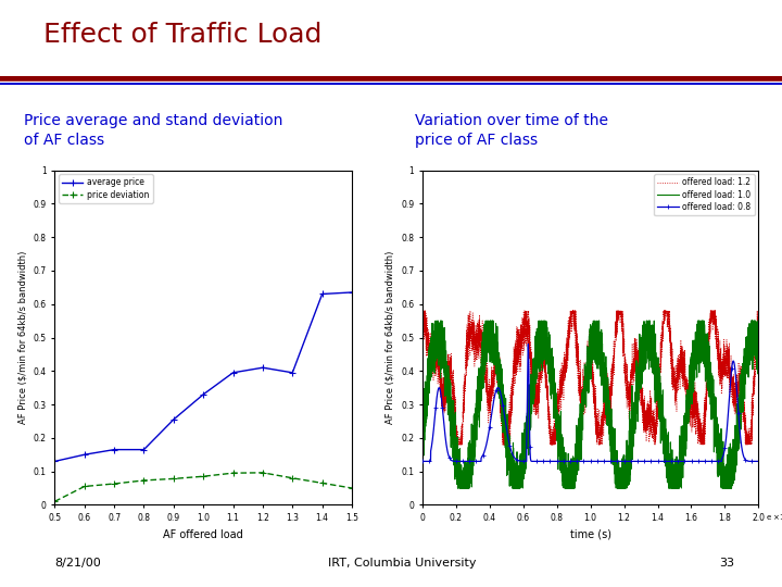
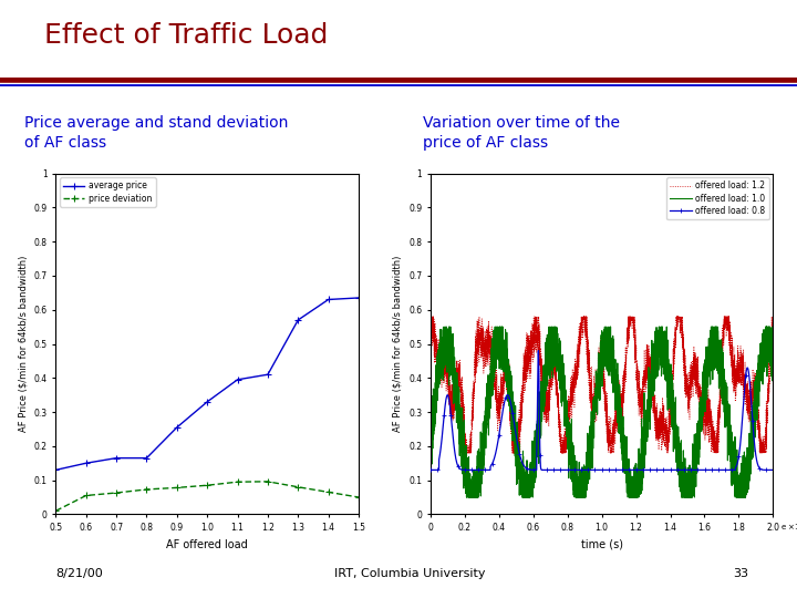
average price/1.3: 0.395 -> 0.570
